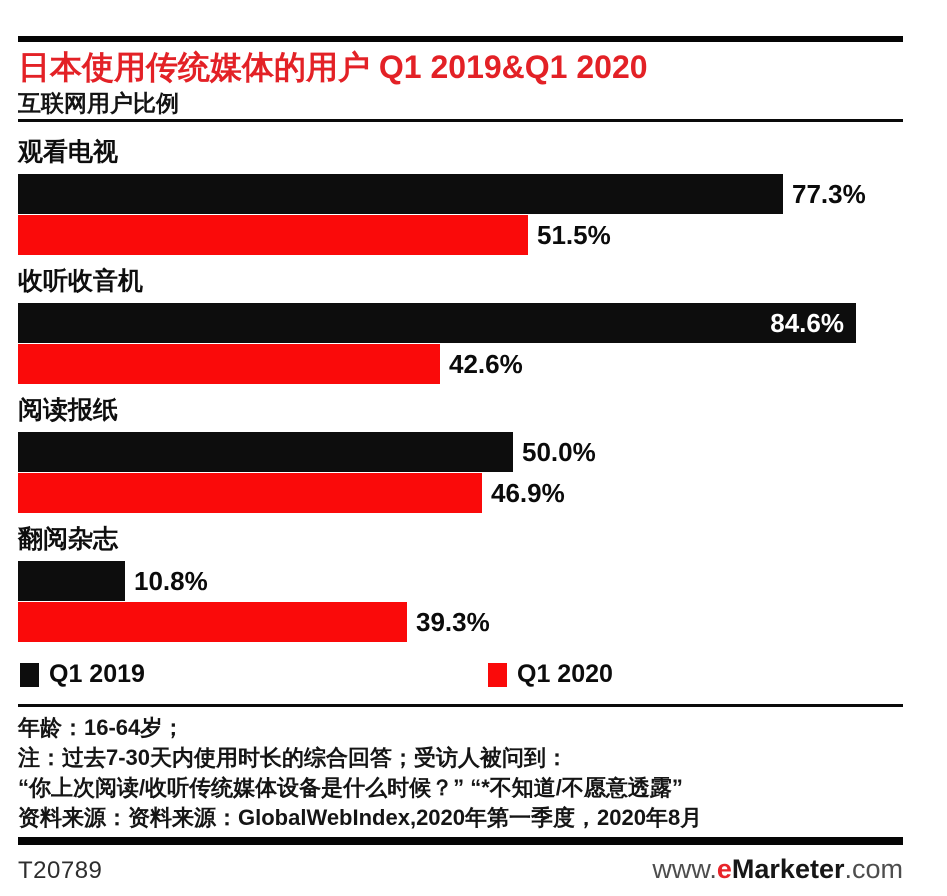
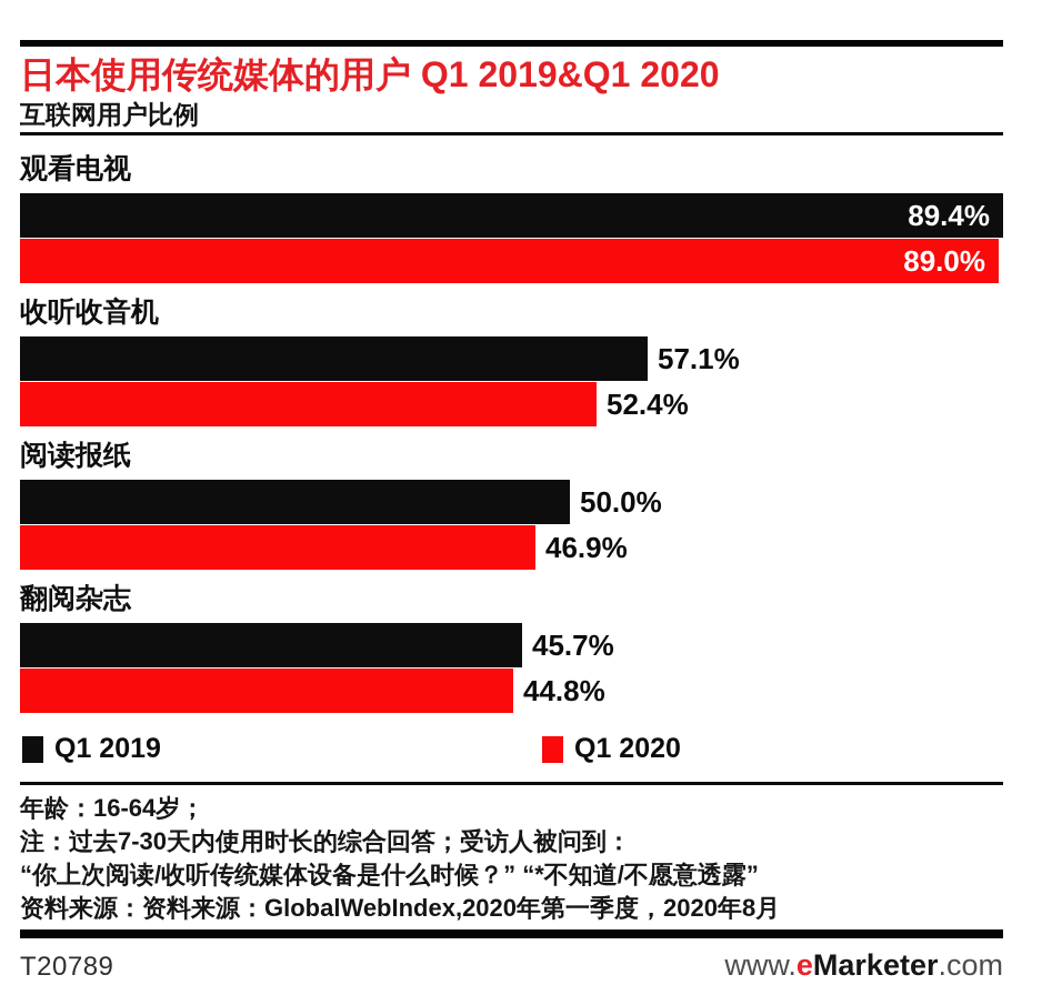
Q1 2019/观看电视: 77.3% -> 89.4%
Q1 2020/观看电视: 51.5% -> 89.0%
Q1 2019/收听收音机: 84.6% -> 57.1%
Q1 2020/收听收音机: 42.6% -> 52.4%
Q1 2019/翻阅杂志: 10.8% -> 45.7%
Q1 2020/翻阅杂志: 39.3% -> 44.8%
